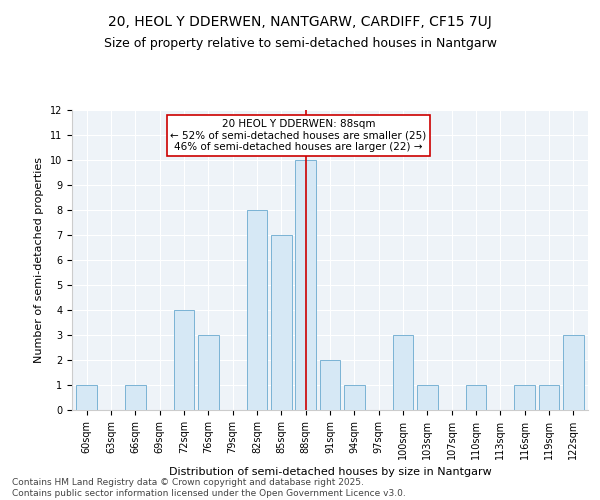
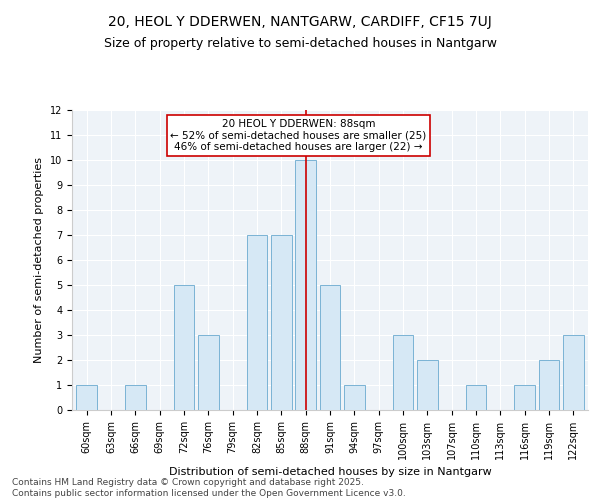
72sqm: 4 -> 5
82sqm: 8 -> 7
91sqm: 2 -> 5
103sqm: 1 -> 2
119sqm: 1 -> 2
